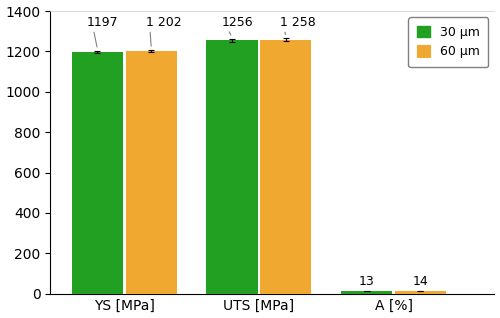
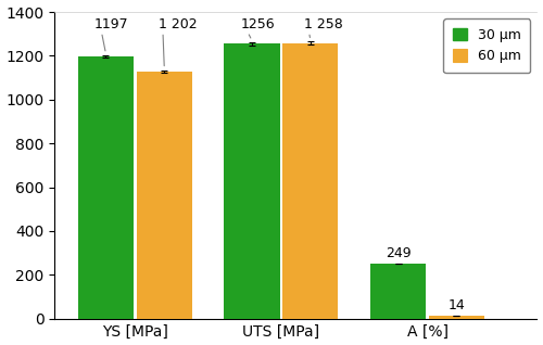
60 μm/YS [MPa]: 1202 -> 1130
30 μm/A [%]: 13 -> 249
